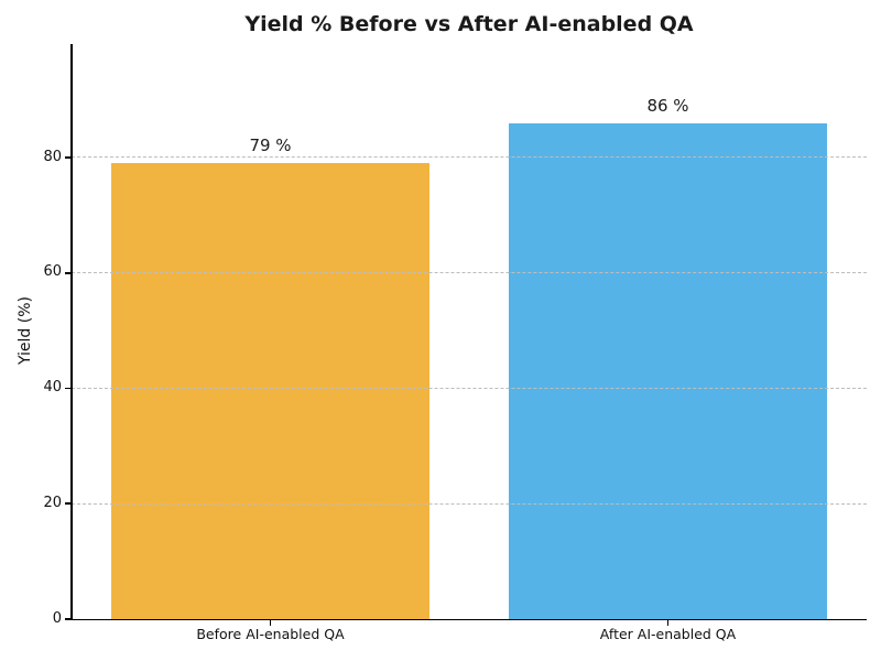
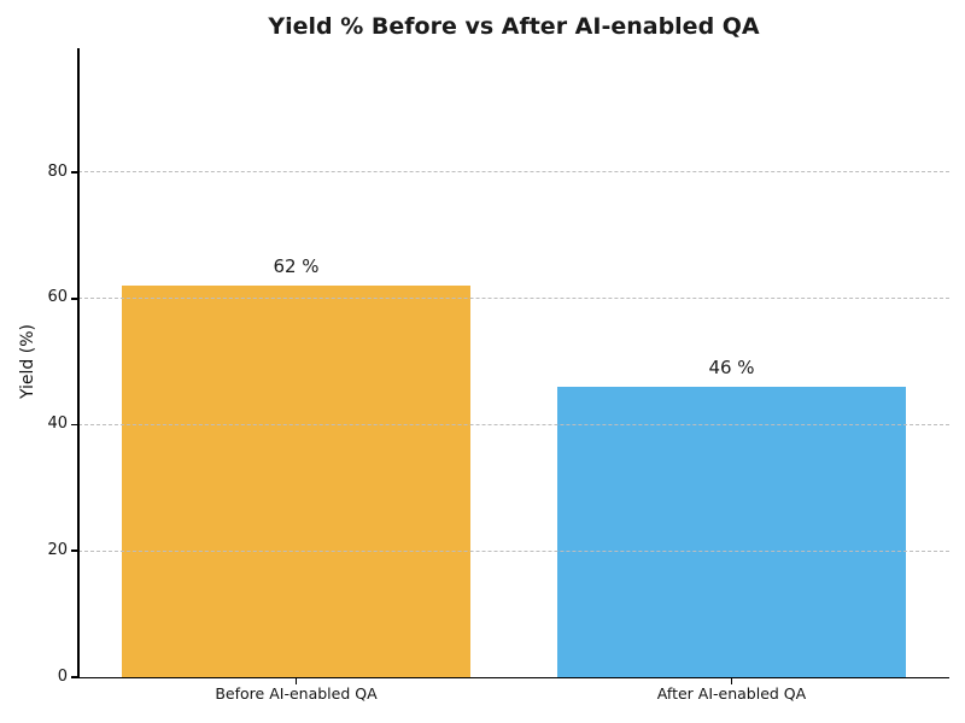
Before AI-enabled QA: 79 -> 62
After AI-enabled QA: 86 -> 46
